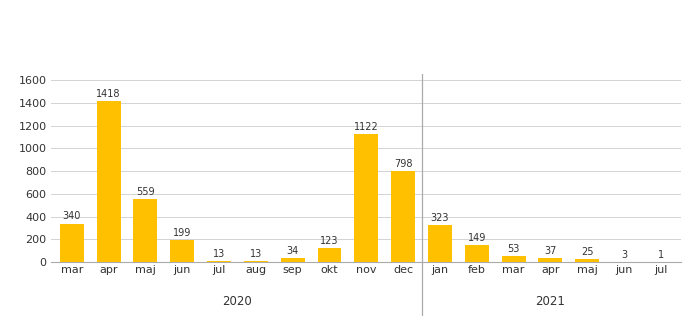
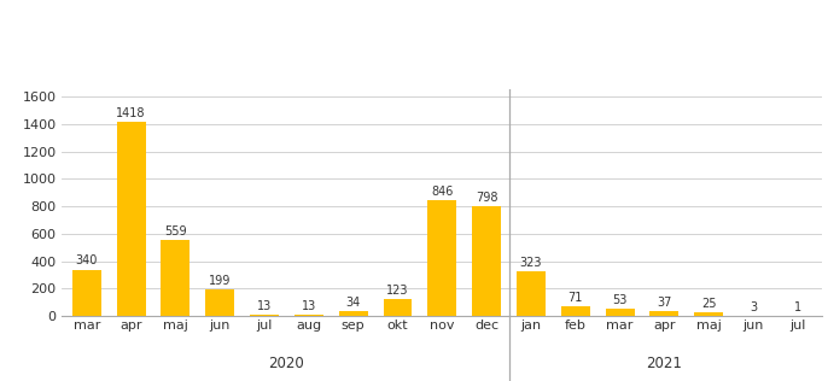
nov: 1122 -> 846
feb: 149 -> 71
